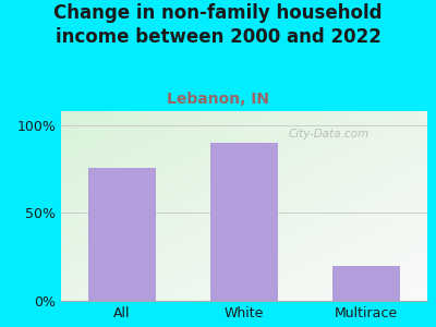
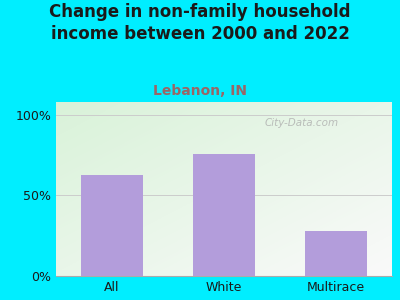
All: 76% -> 63%
White: 90% -> 76%
Multirace: 20% -> 28%
